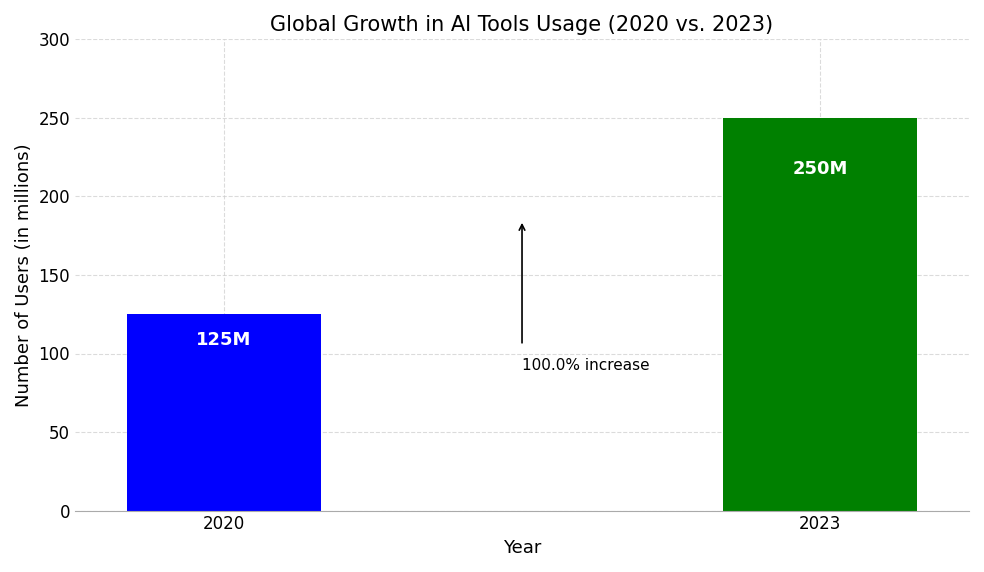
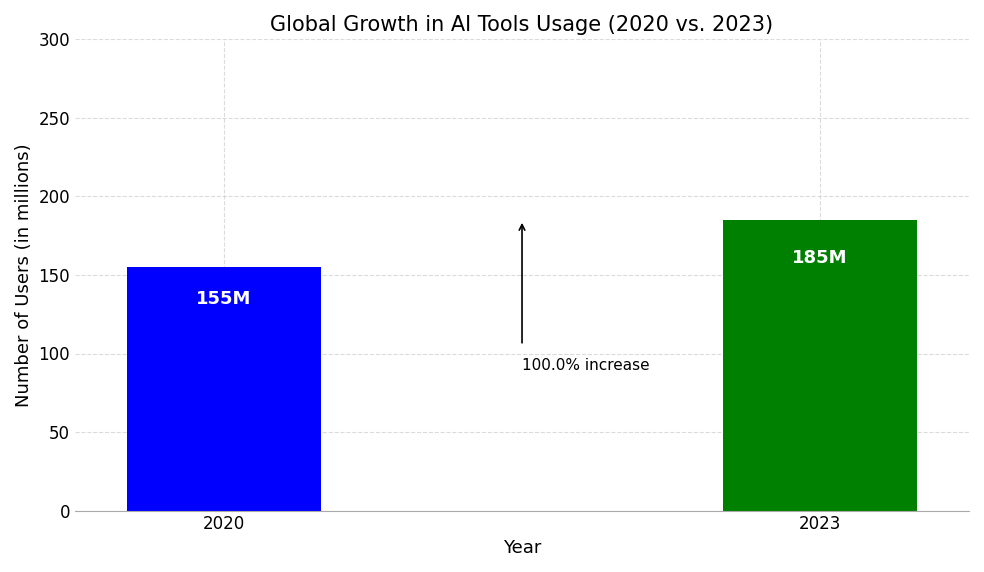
2020: 125M -> 155M
2023: 250M -> 185M
